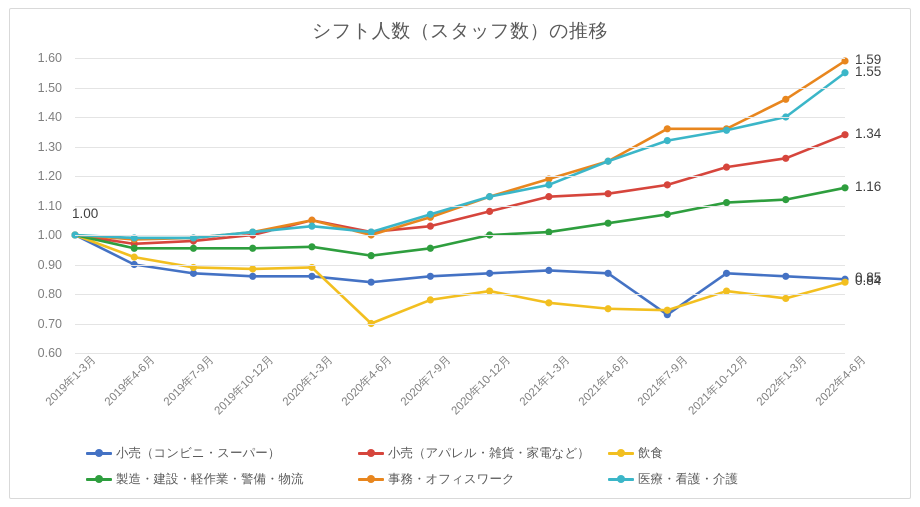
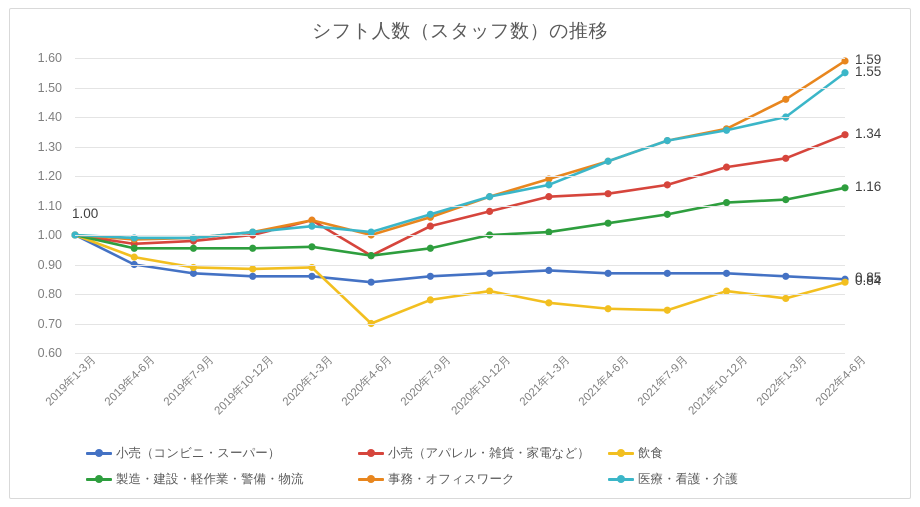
小売（アパレル・雑貨・家電など）/2020年4-6月: 1.01 -> 0.93
小売（コンビニ・スーパー）/2021年7-9月: 0.73 -> 0.87
事務・オフィスワーク/2021年7-9月: 1.36 -> 1.32
